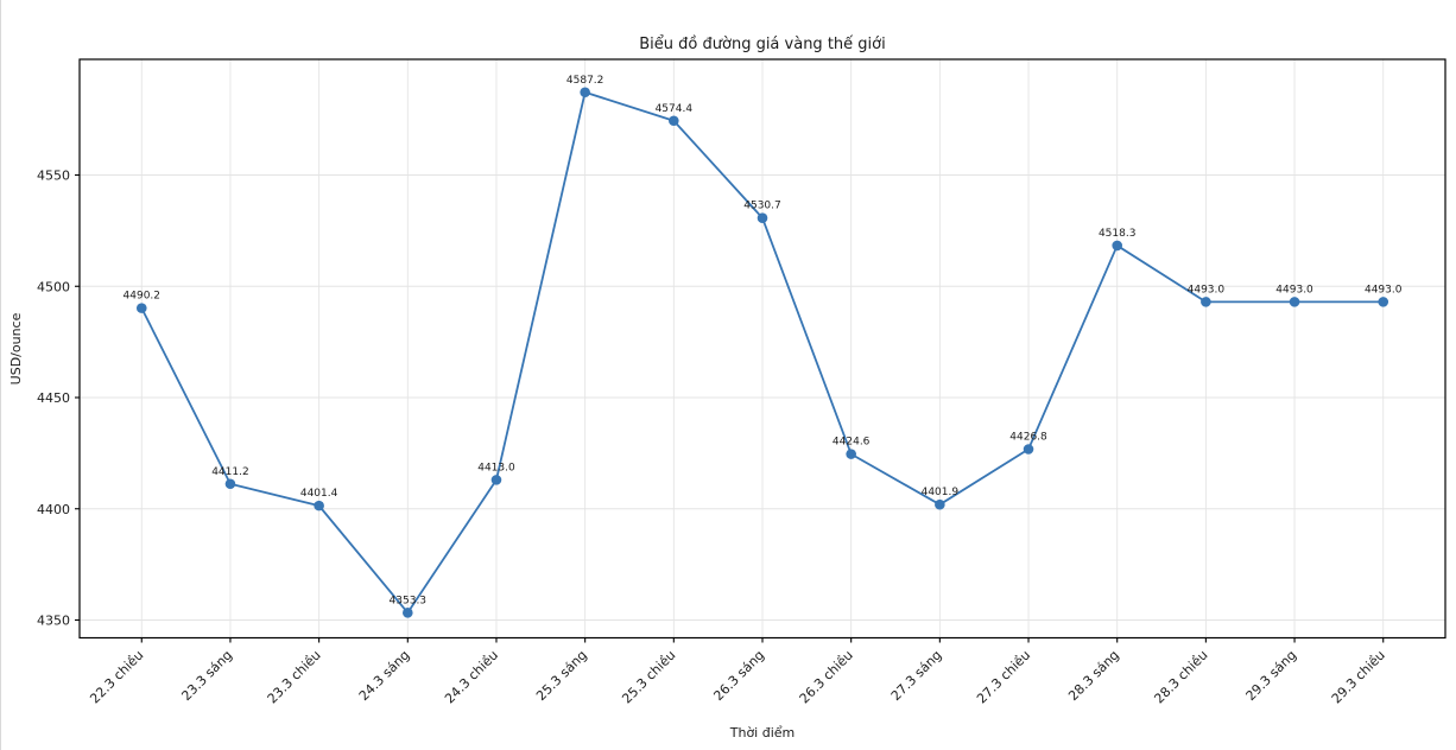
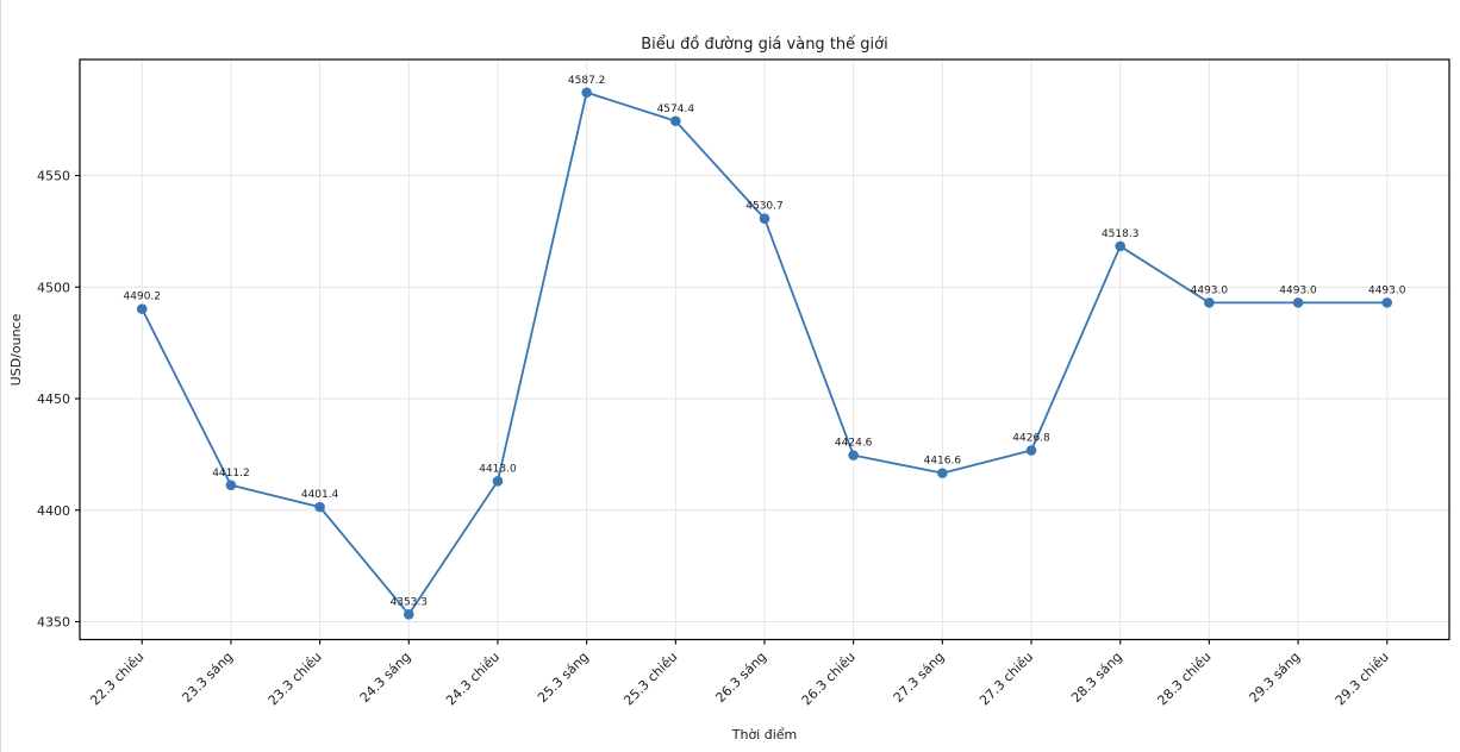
27.3 sáng: 4401.9 -> 4416.6
